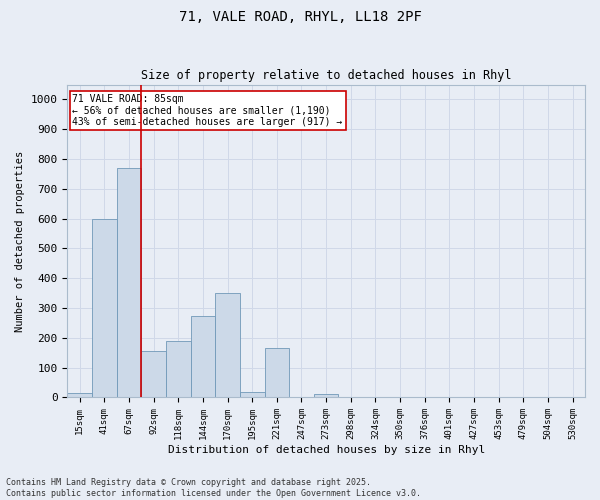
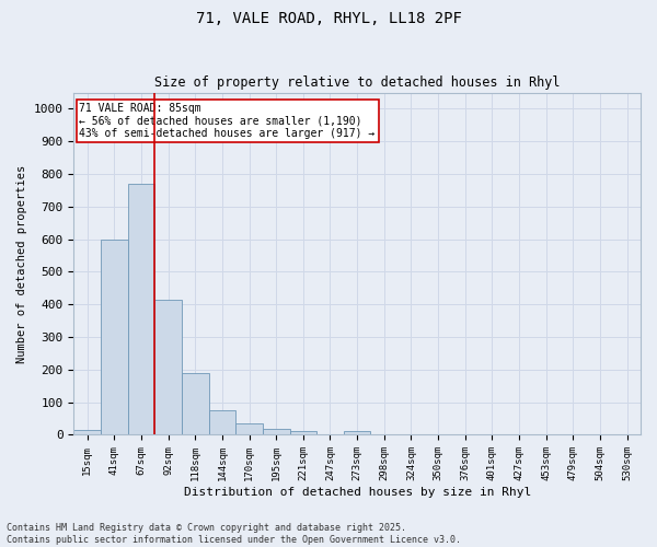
92sqm: 155 -> 415
144sqm: 275 -> 75
170sqm: 350 -> 35
221sqm: 165 -> 12
